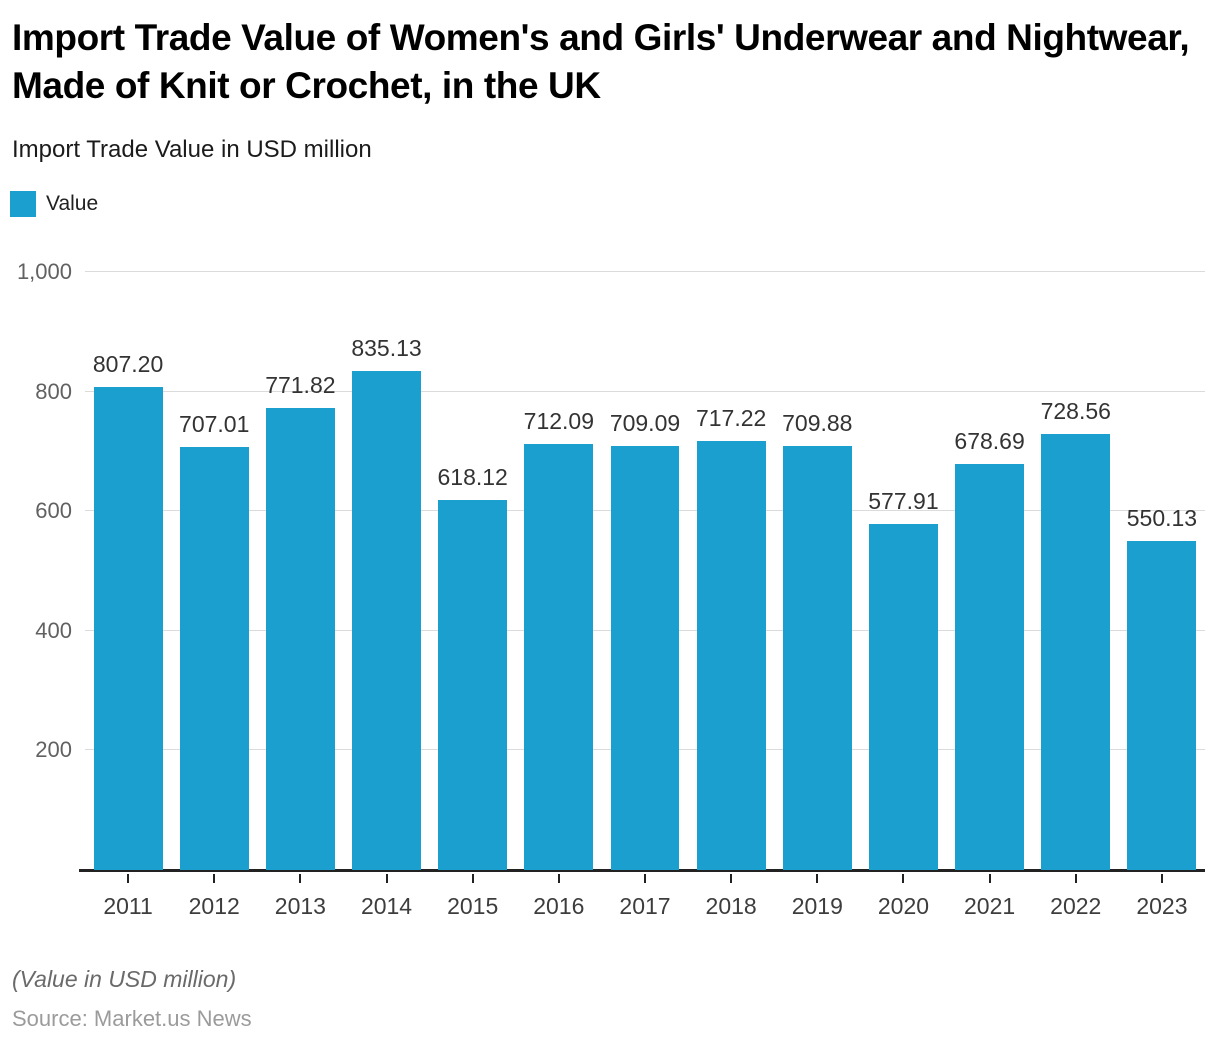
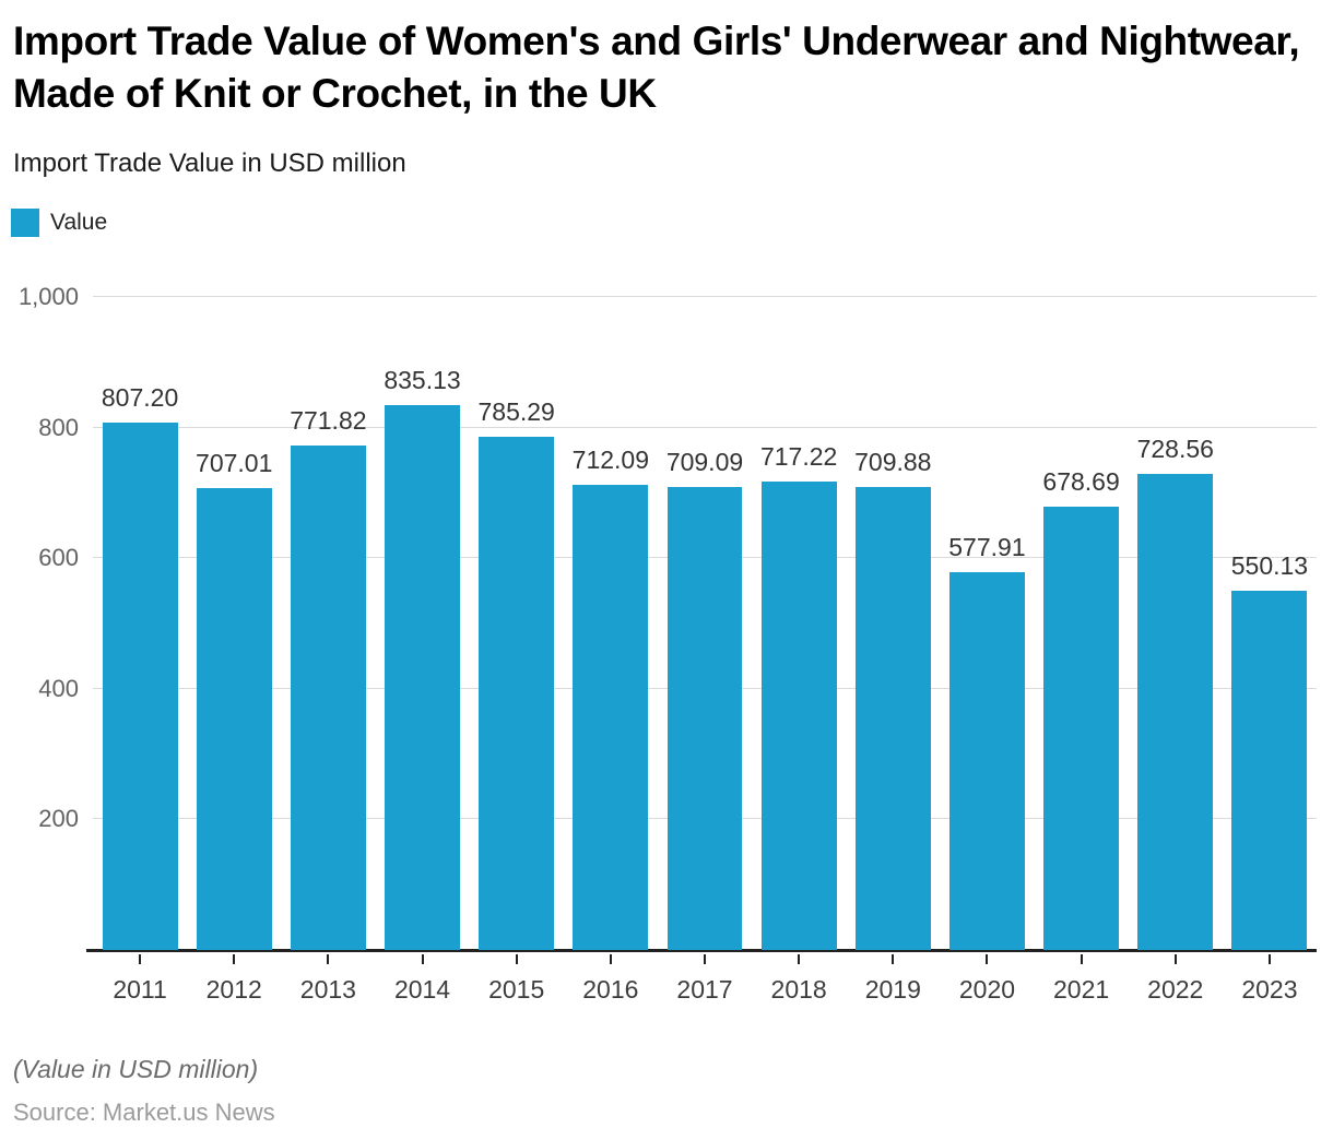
2015: 618.12 -> 785.29
